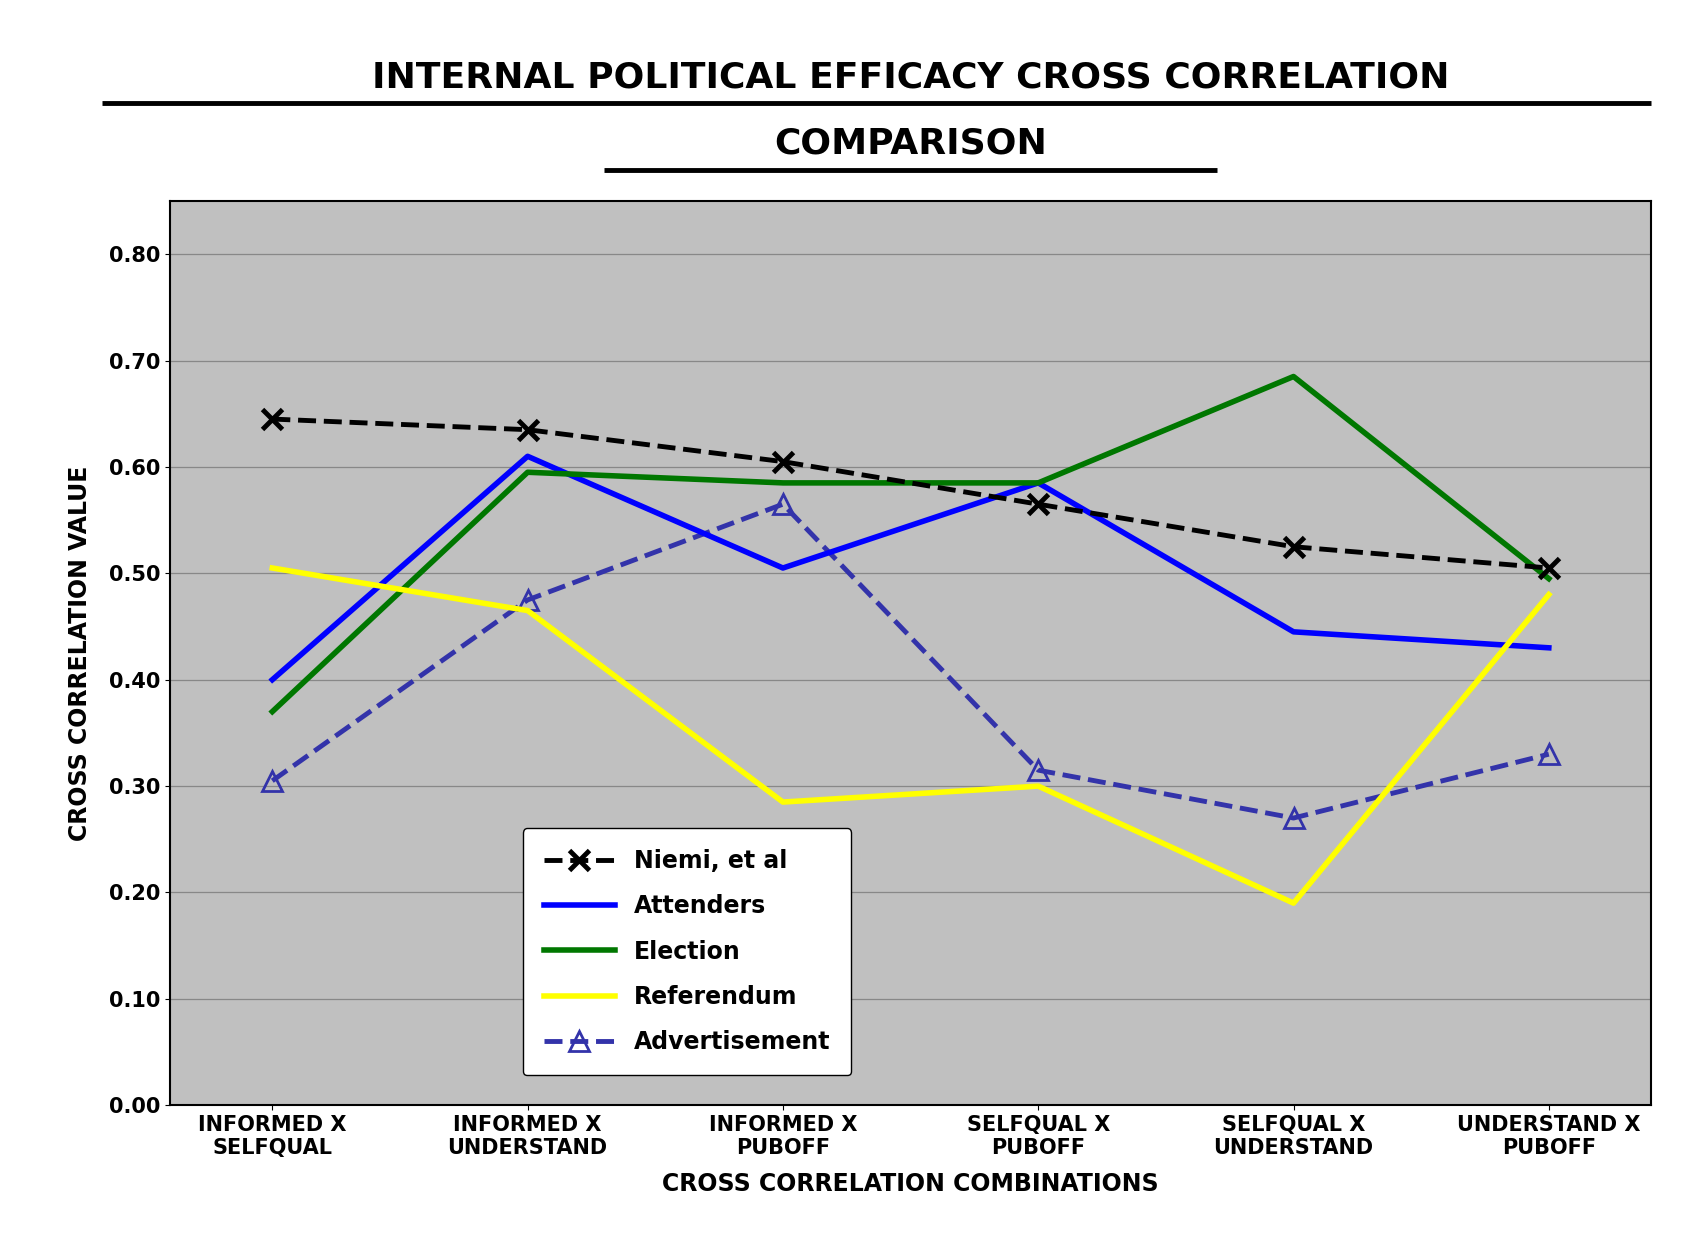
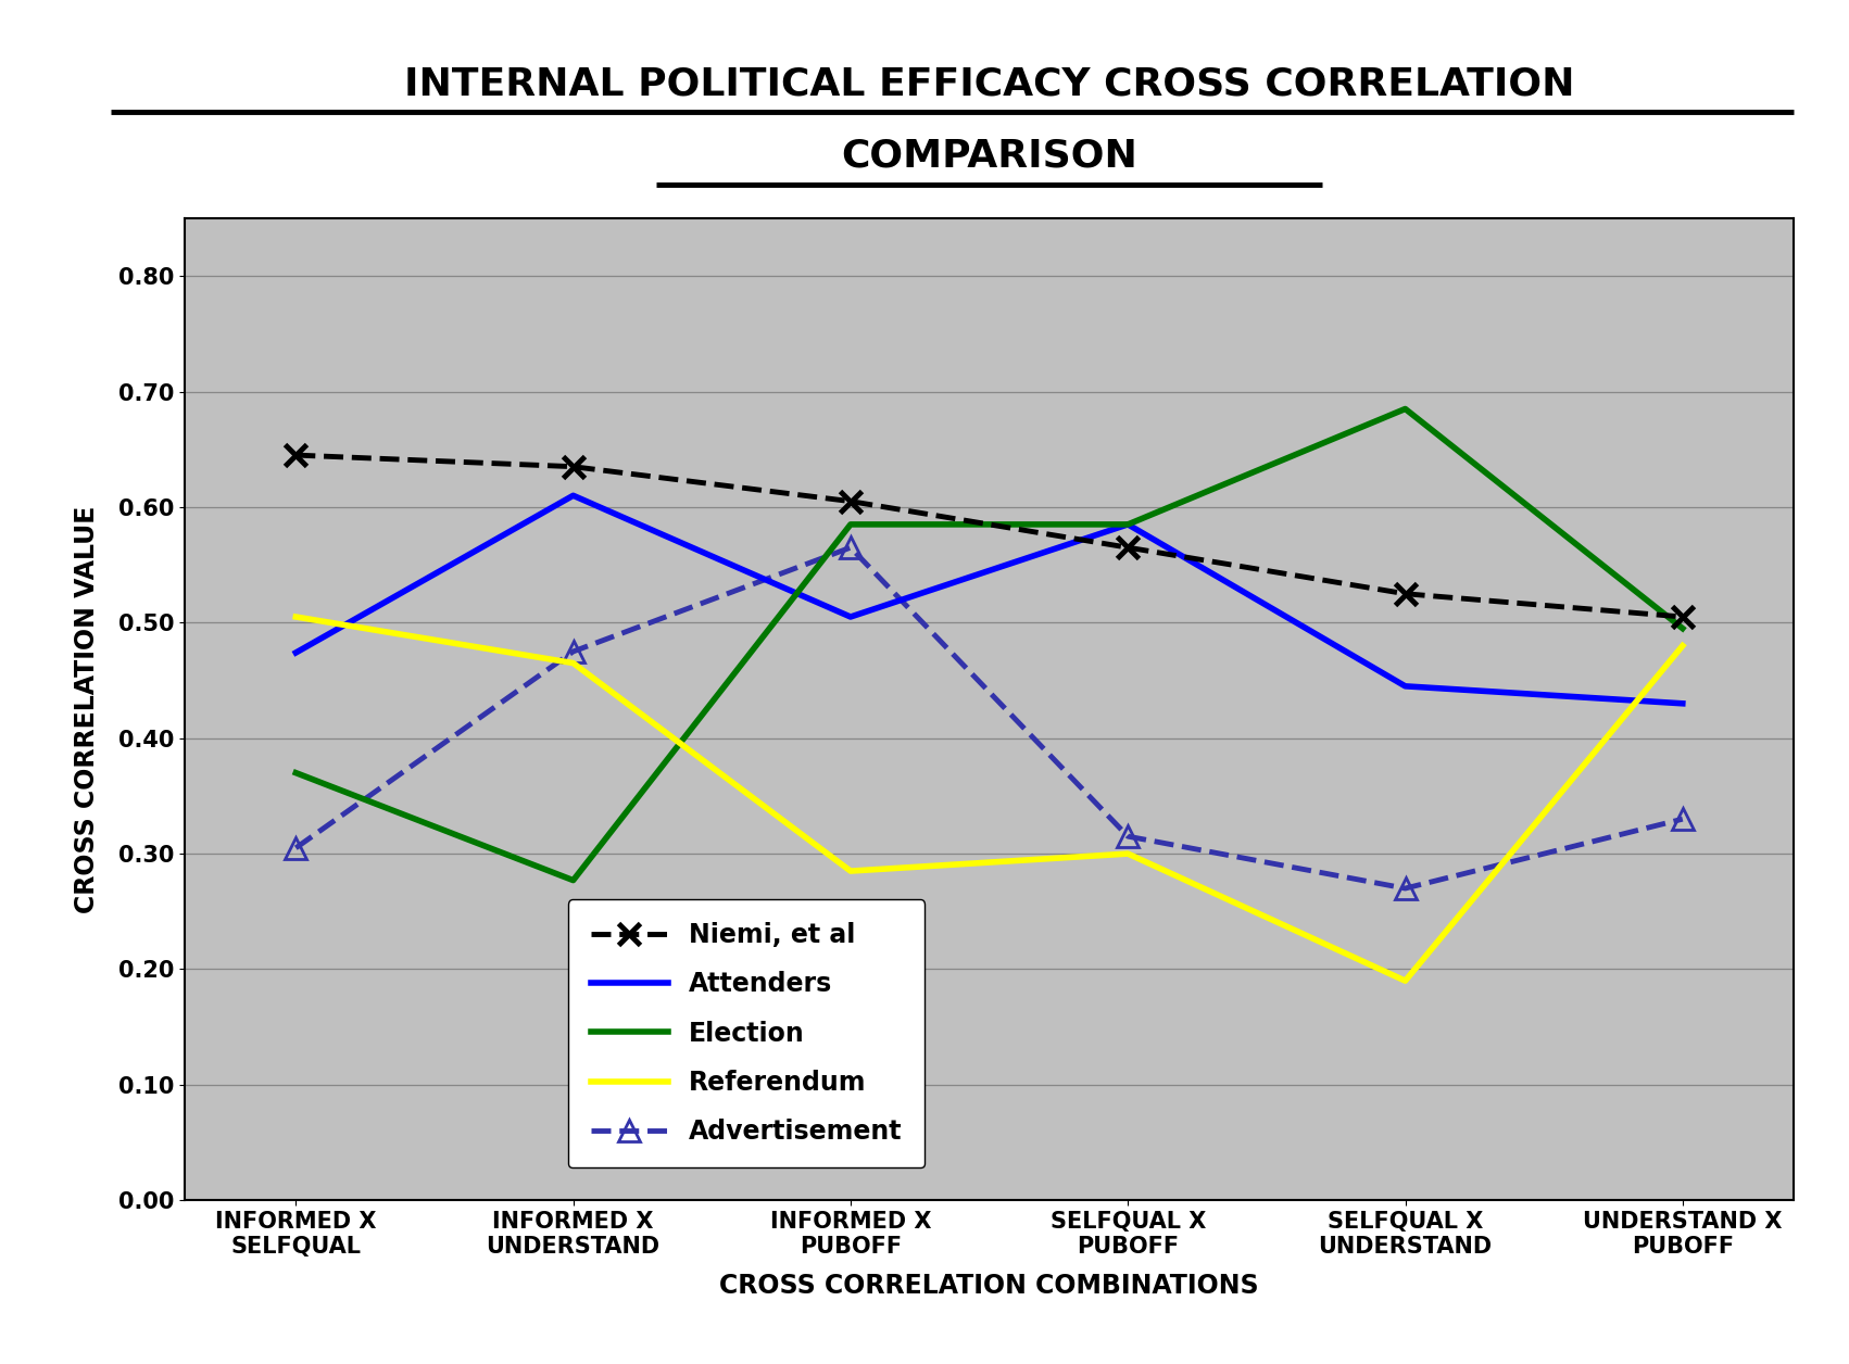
Attenders/INFORMED X SELFQUAL: 0.400 -> 0.474
Election/INFORMED X UNDERSTAND: 0.595 -> 0.277
